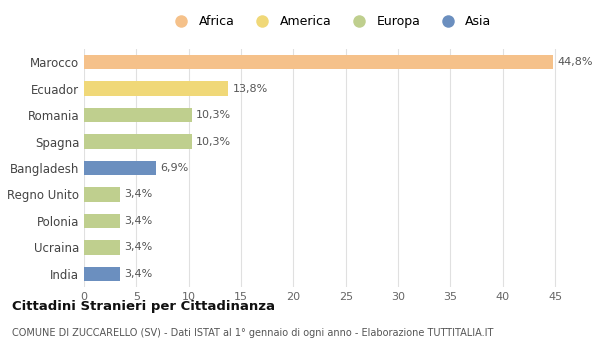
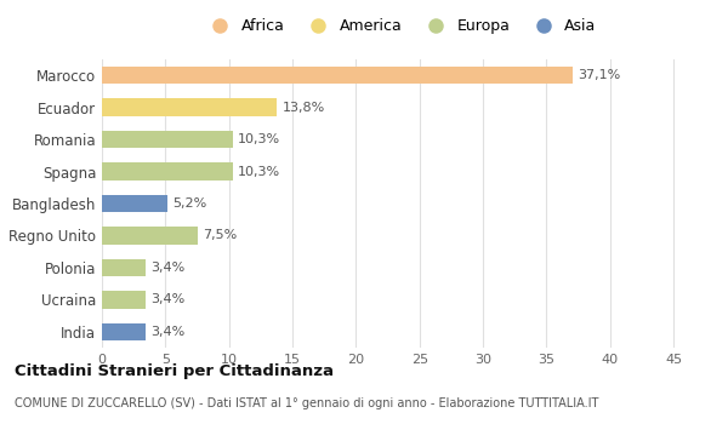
Marocco: 44,8% -> 37,1%
Bangladesh: 6,9% -> 5,2%
Regno Unito: 3,4% -> 7,5%
